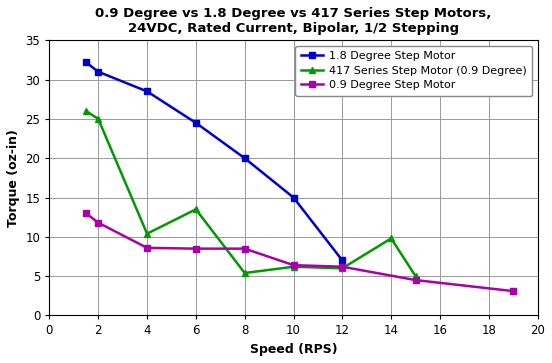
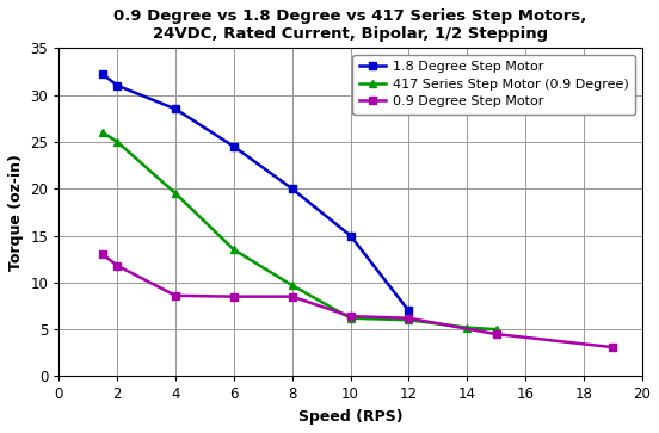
417 Series Step Motor (0.9 Degree)/4: 10.4 -> 19.5
417 Series Step Motor (0.9 Degree)/8: 5.4 -> 9.7
417 Series Step Motor (0.9 Degree)/14: 9.8 -> 5.2
